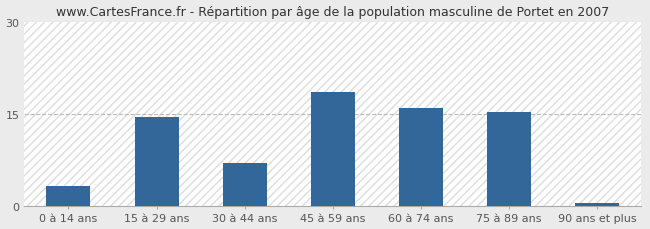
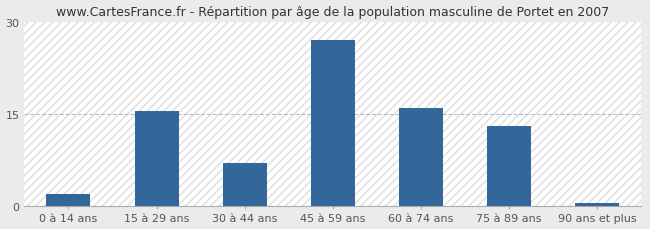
0 à 14 ans: 3.2 -> 2.0
15 à 29 ans: 14.4 -> 15.5
45 à 59 ans: 18.6 -> 27.0
75 à 89 ans: 15.2 -> 13.0
